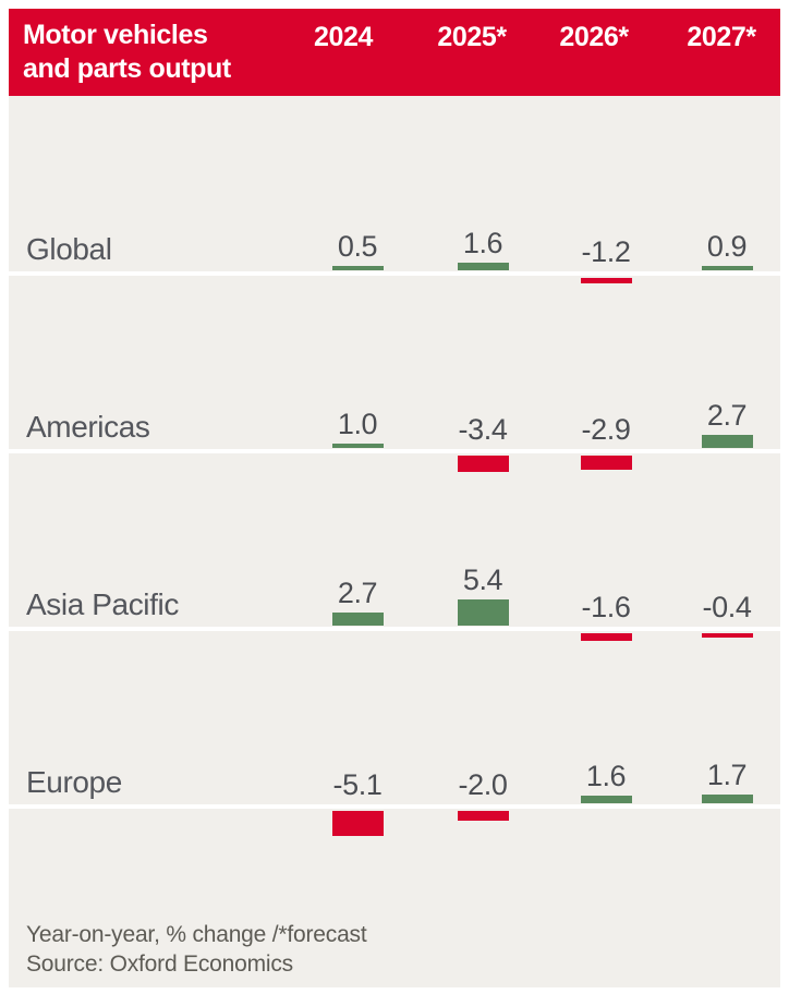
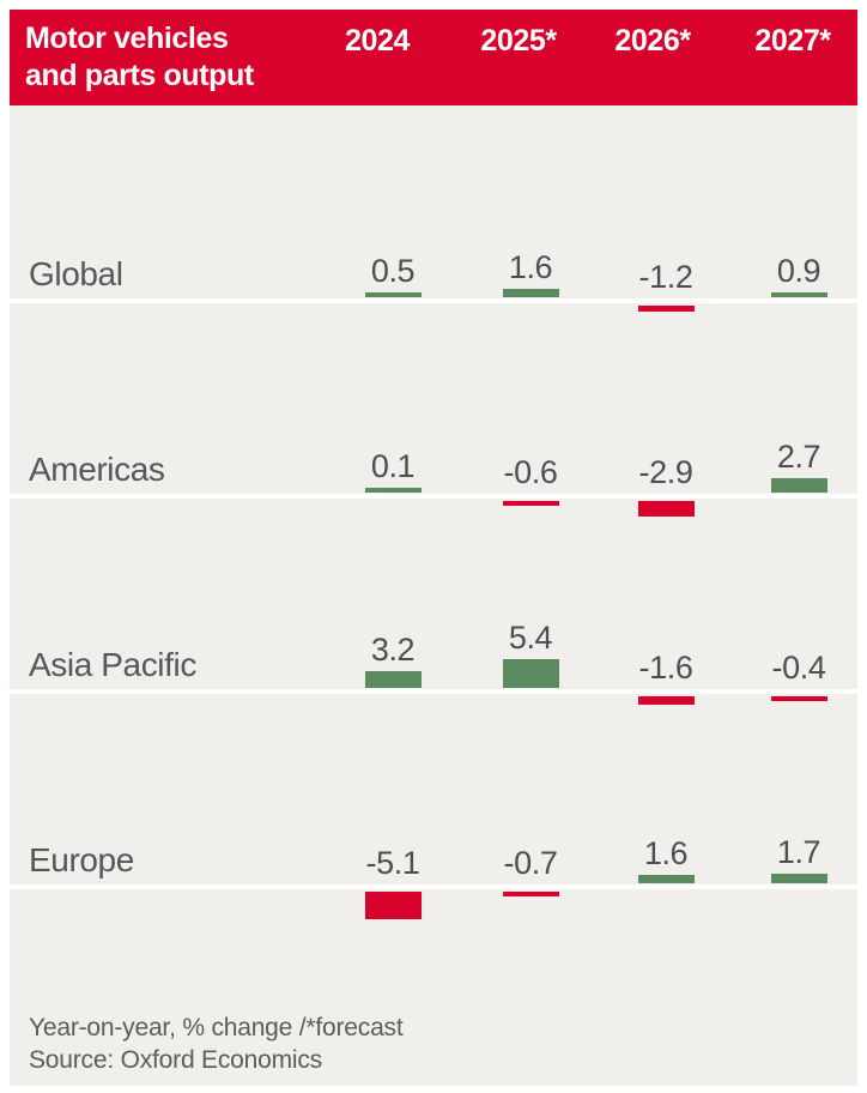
Americas/2024: 1.0 -> 0.1
Asia Pacific/2024: 2.7 -> 3.2
Americas/2025*: -3.4 -> -0.6
Europe/2025*: -2.0 -> -0.7
